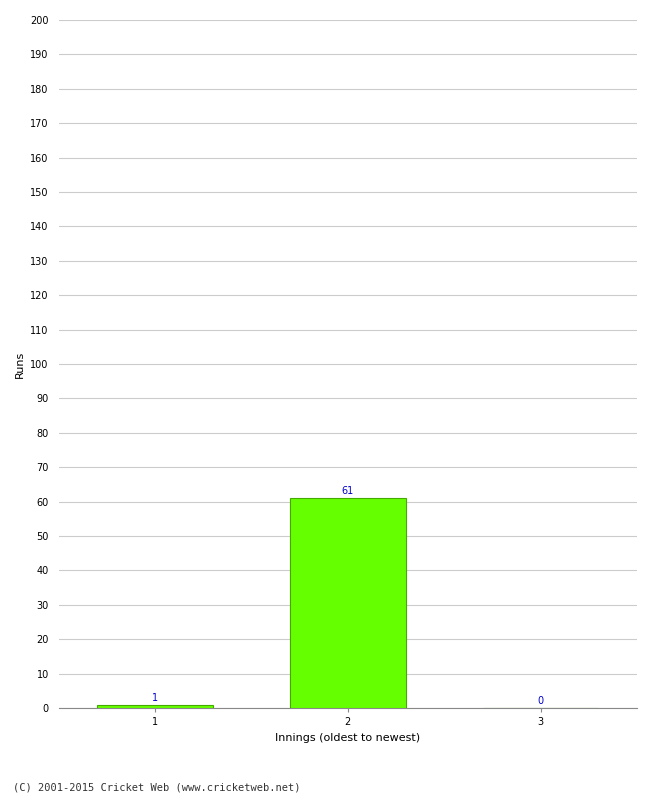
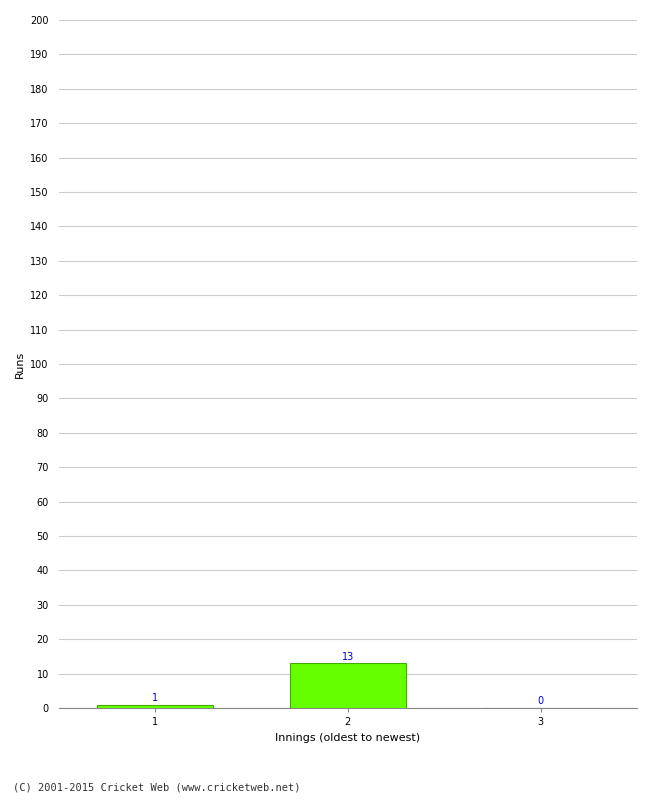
2: 61 -> 13
